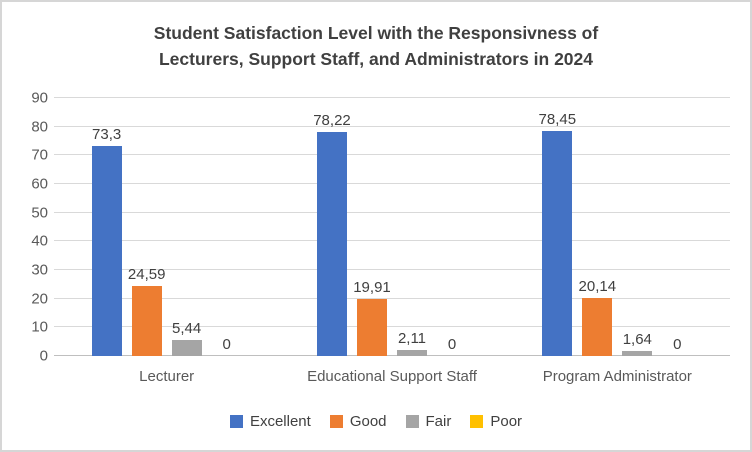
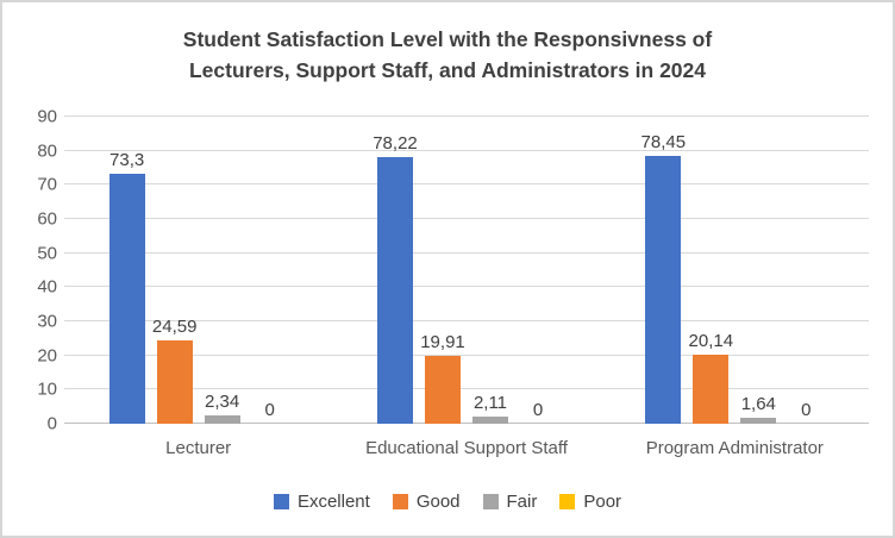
Fair/Lecturer: 5,44 -> 2,34
